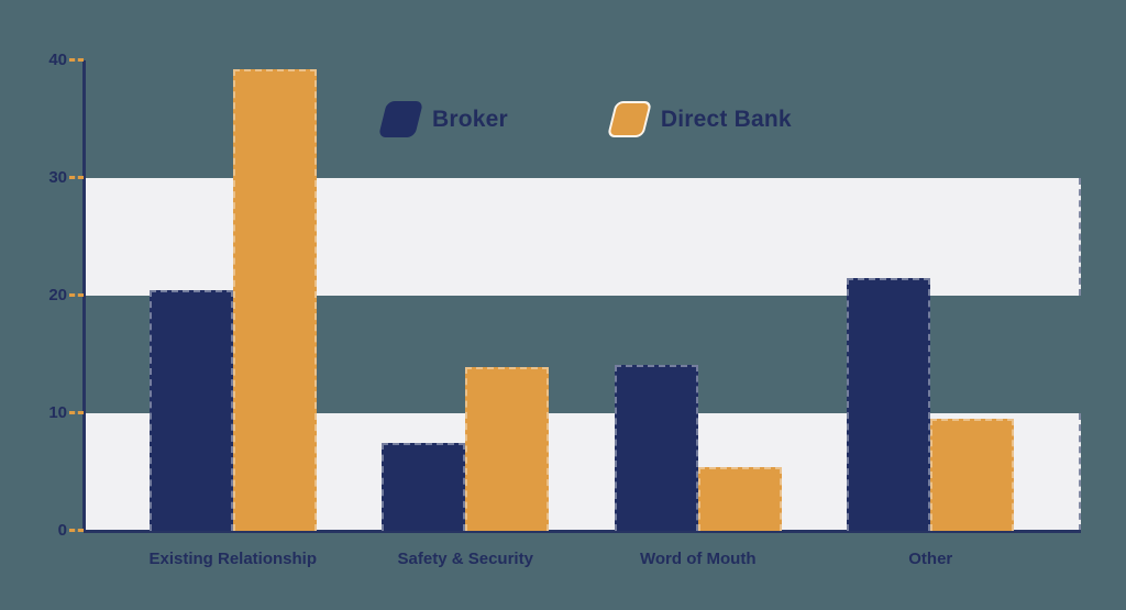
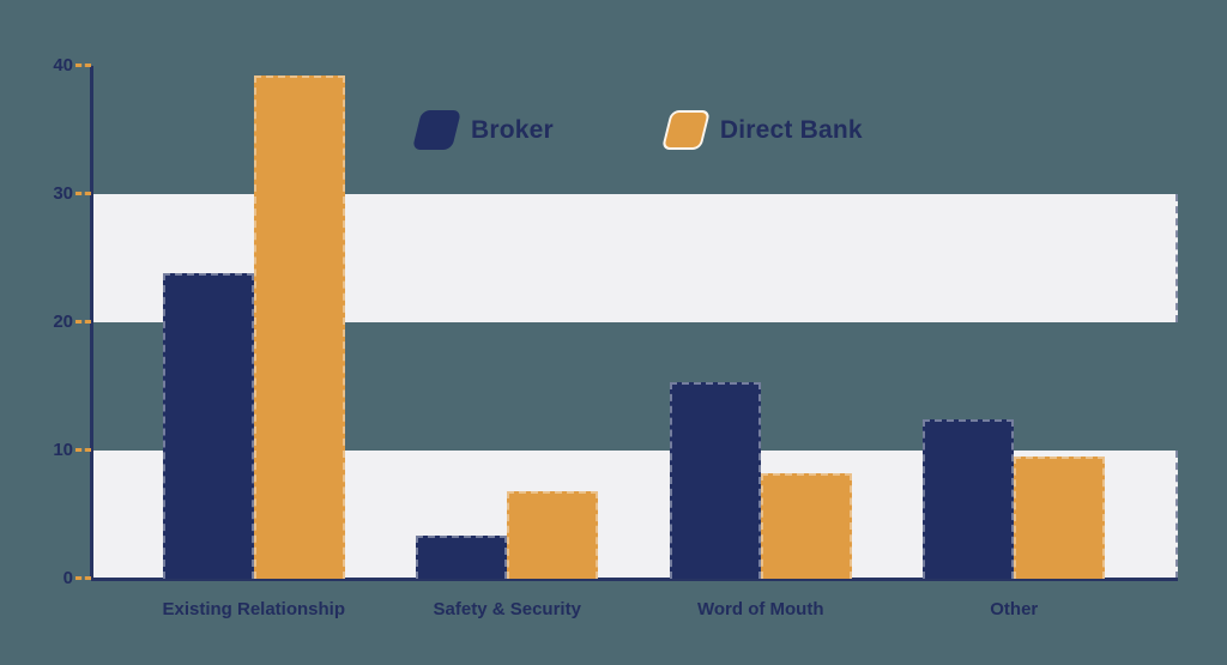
Broker/Existing Relationship: 20.5 -> 23.8
Broker/Safety & Security: 7.5 -> 3.4
Direct Bank/Safety & Security: 13.9 -> 6.8
Broker/Word of Mouth: 14.1 -> 15.3
Direct Bank/Word of Mouth: 5.4 -> 8.2
Broker/Other: 21.5 -> 12.4
